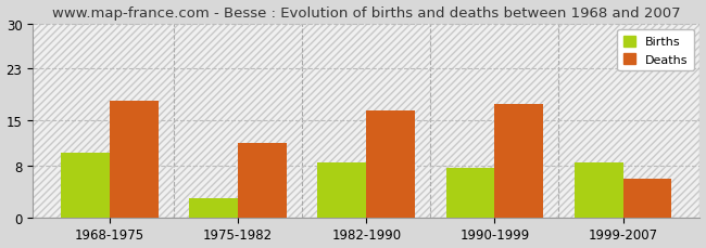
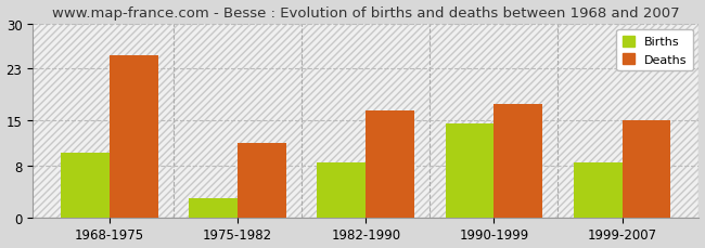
Deaths/1968-1975: 18.0 -> 25.0
Births/1990-1999: 7.6 -> 14.5
Deaths/1999-2007: 6.0 -> 15.0
